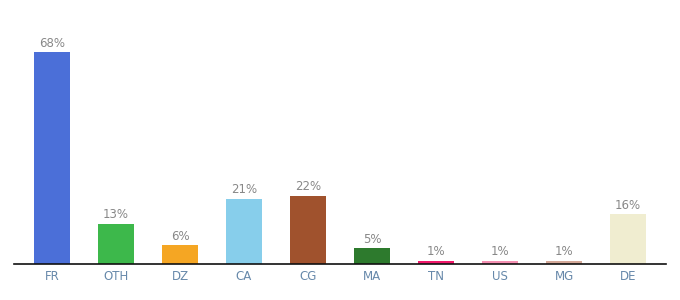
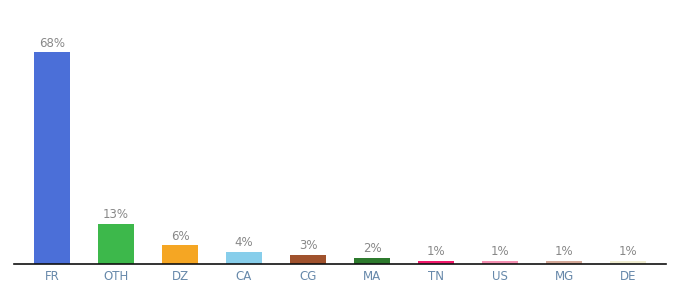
CA: 21% -> 4%
CG: 22% -> 3%
MA: 5% -> 2%
DE: 16% -> 1%
